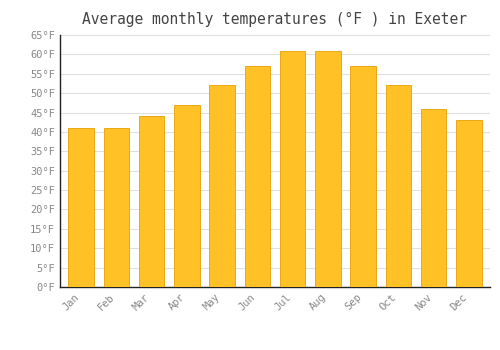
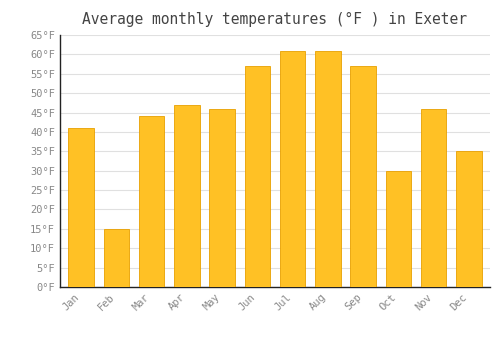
Feb: 41°F -> 15°F
May: 52°F -> 46°F
Oct: 52°F -> 30°F
Dec: 43°F -> 35°F
